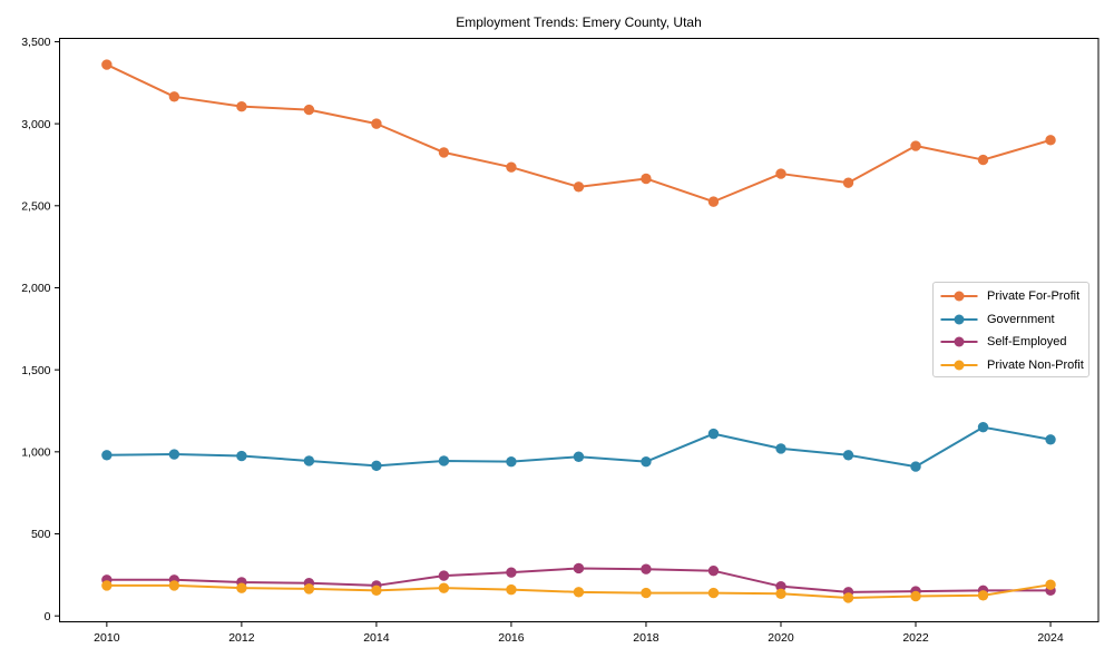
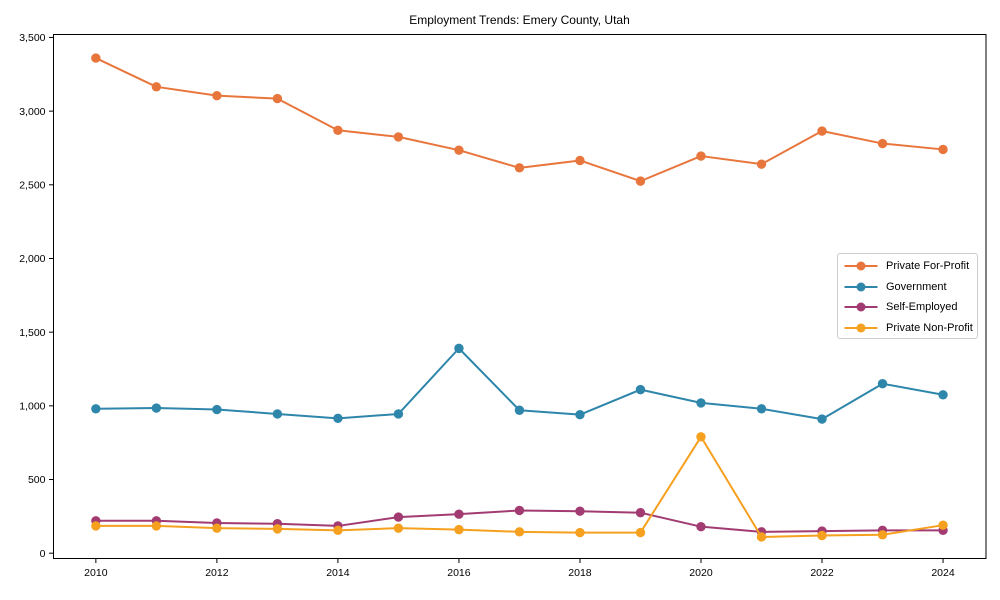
Private For-Profit/2014: 3000 -> 2870
Government/2016: 940 -> 1390
Private Non-Profit/2020: 140 -> 790
Private For-Profit/2024: 2900 -> 2740
